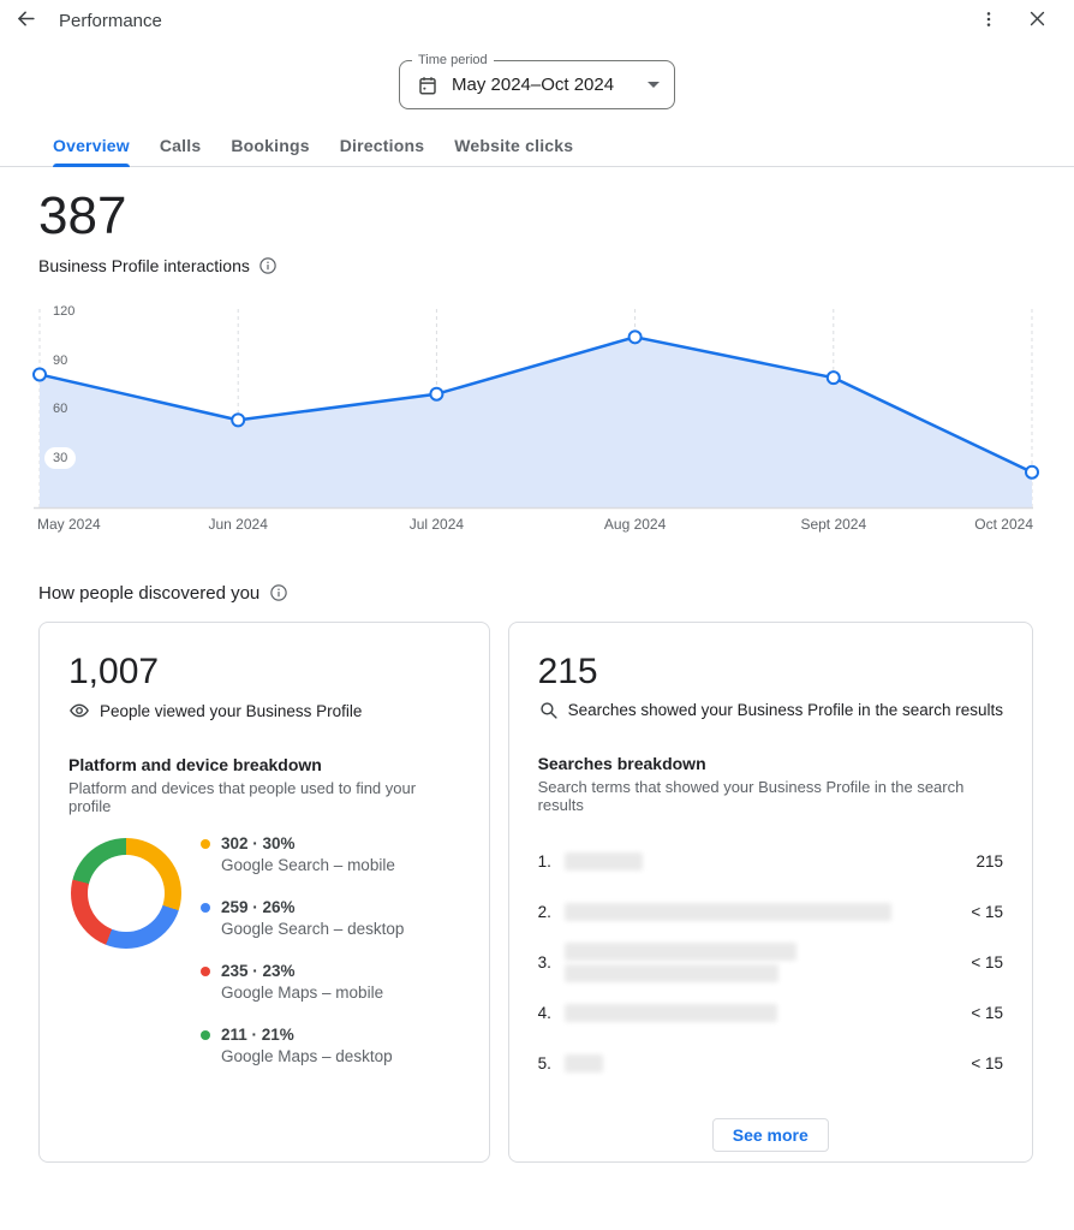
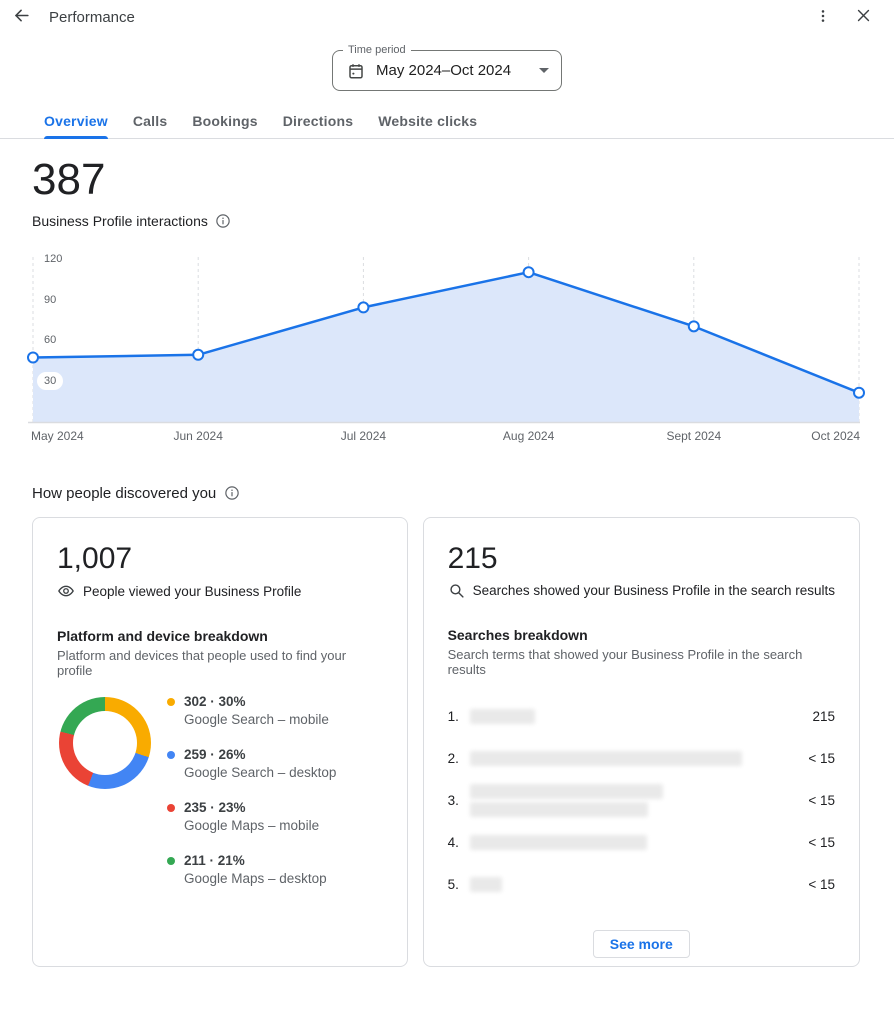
May 2024: 82 -> 48
Jun 2024: 54 -> 50
Jul 2024: 70 -> 85
Aug 2024: 105 -> 111
Sept 2024: 80 -> 71
